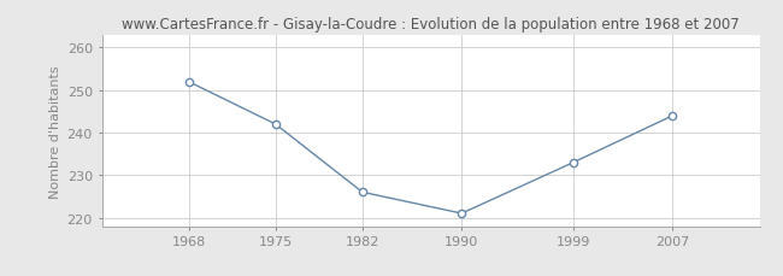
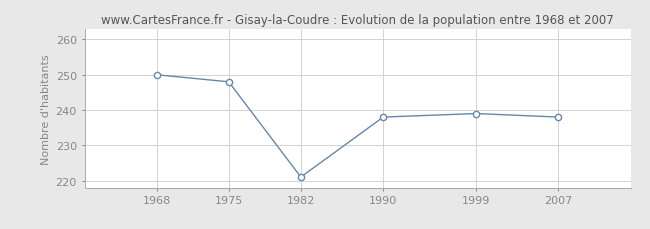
1968: 252 -> 250
1975: 242 -> 248
1982: 226 -> 221
1990: 221 -> 238
1999: 233 -> 239
2007: 244 -> 238
